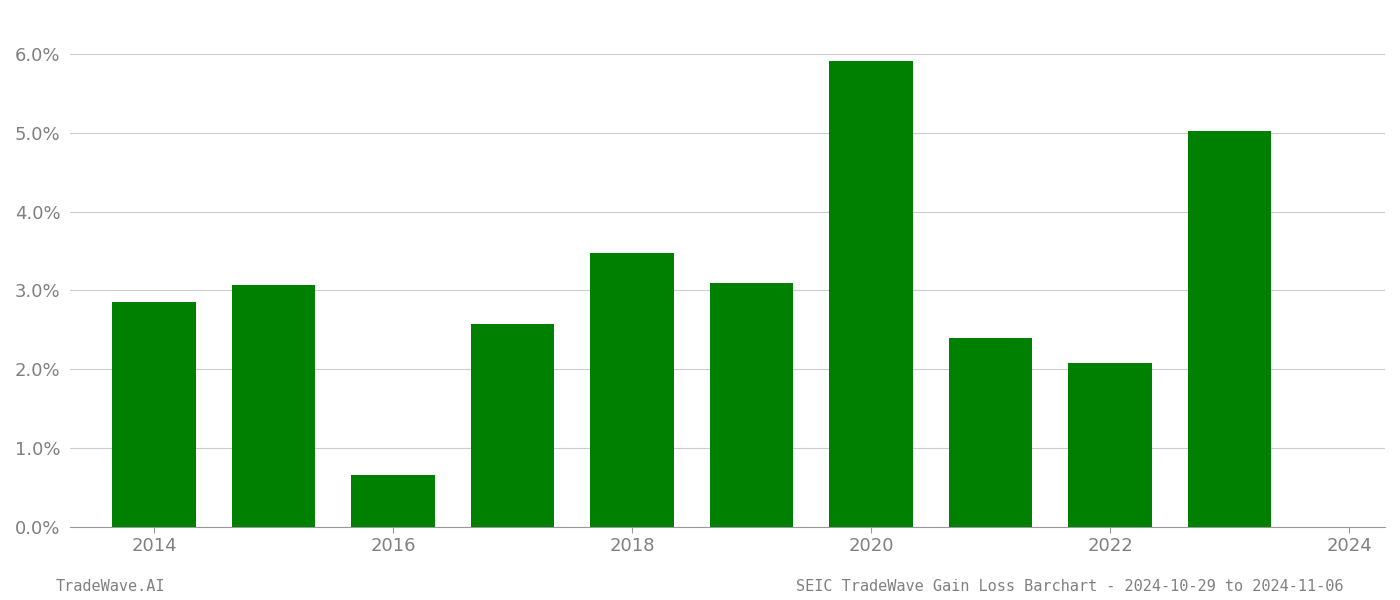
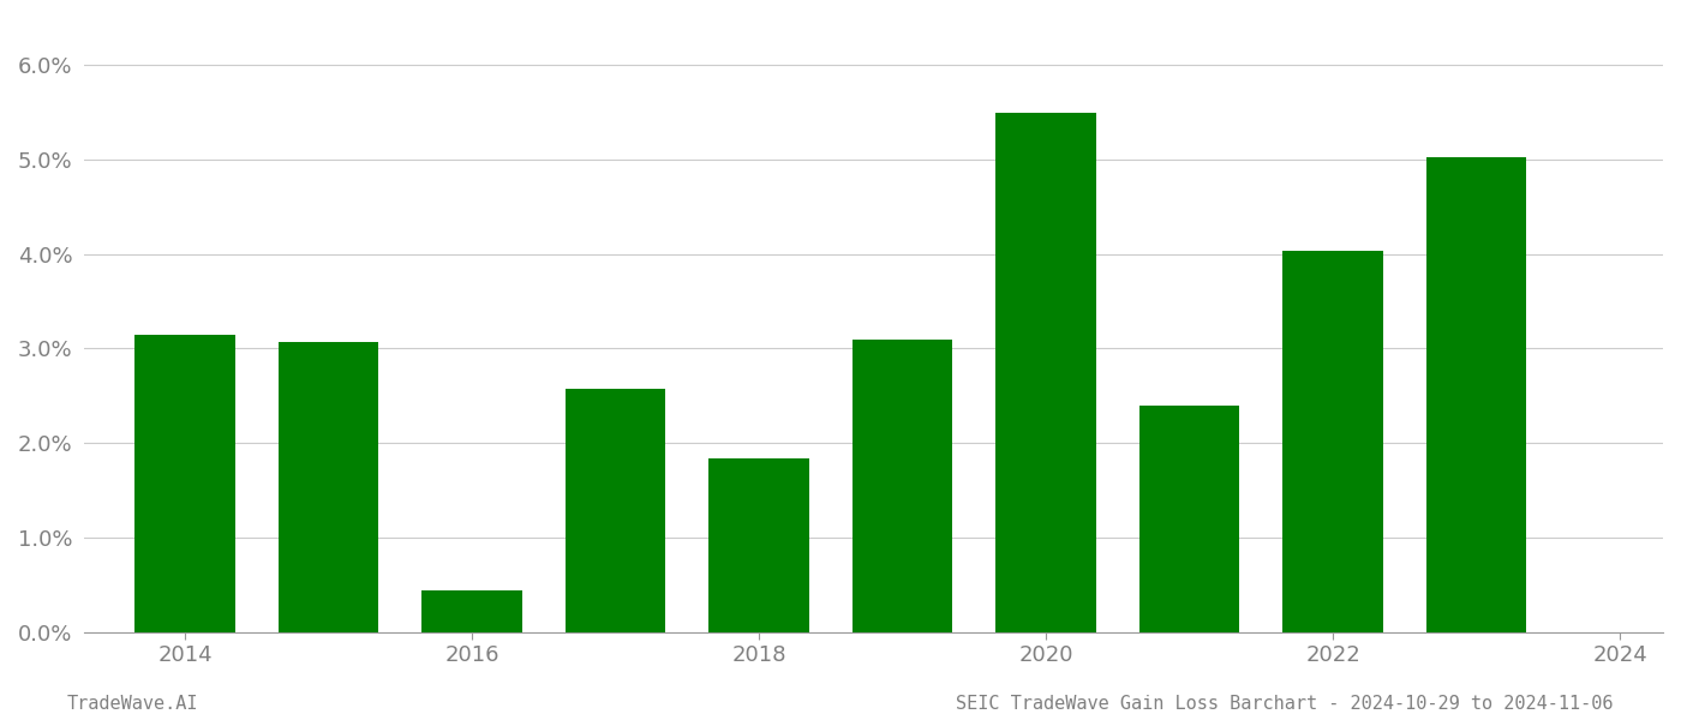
2014: 2.85% -> 3.14%
2016: 0.65% -> 0.44%
2018: 3.47% -> 1.84%
2020: 5.92% -> 5.50%
2022: 2.08% -> 4.04%
